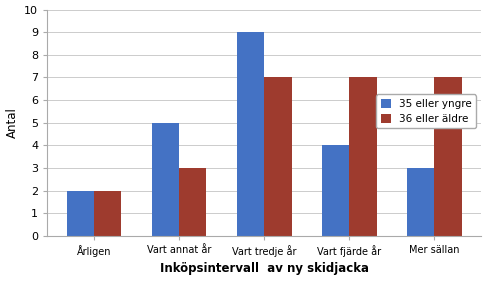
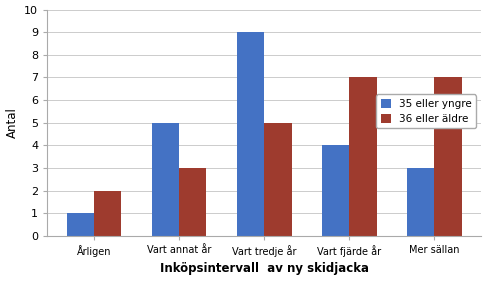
35 eller yngre/Årligen: 2 -> 1
36 eller äldre/Vart tredje år: 7 -> 5
